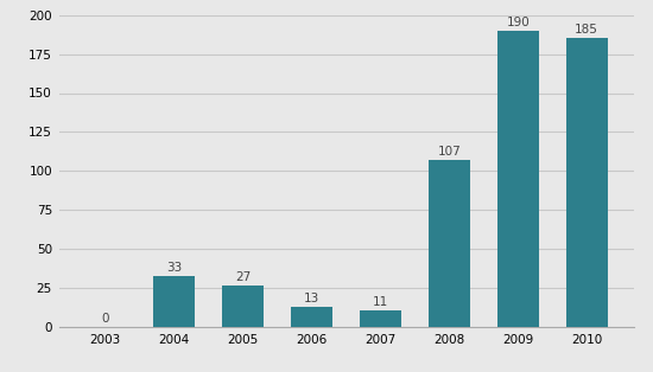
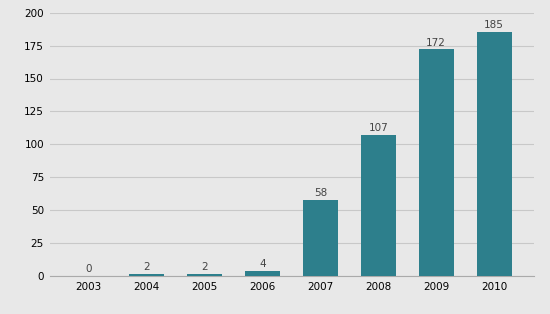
2004: 33 -> 2
2005: 27 -> 2
2006: 13 -> 4
2007: 11 -> 58
2009: 190 -> 172
